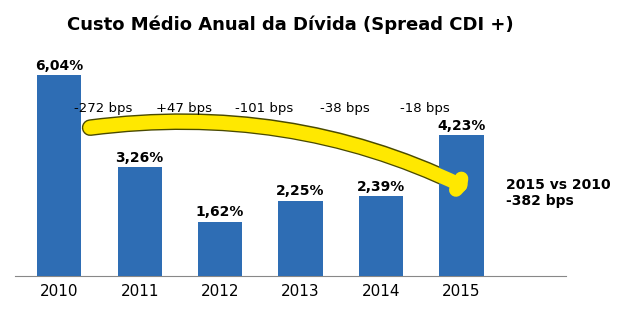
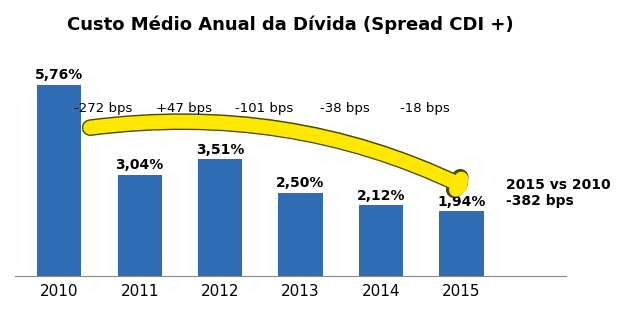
2010: 6,04% -> 5,76%
2011: 3,26% -> 3,04%
2012: 1,62% -> 3,51%
2013: 2,25% -> 2,50%
2014: 2,39% -> 2,12%
2015: 4,23% -> 1,94%
